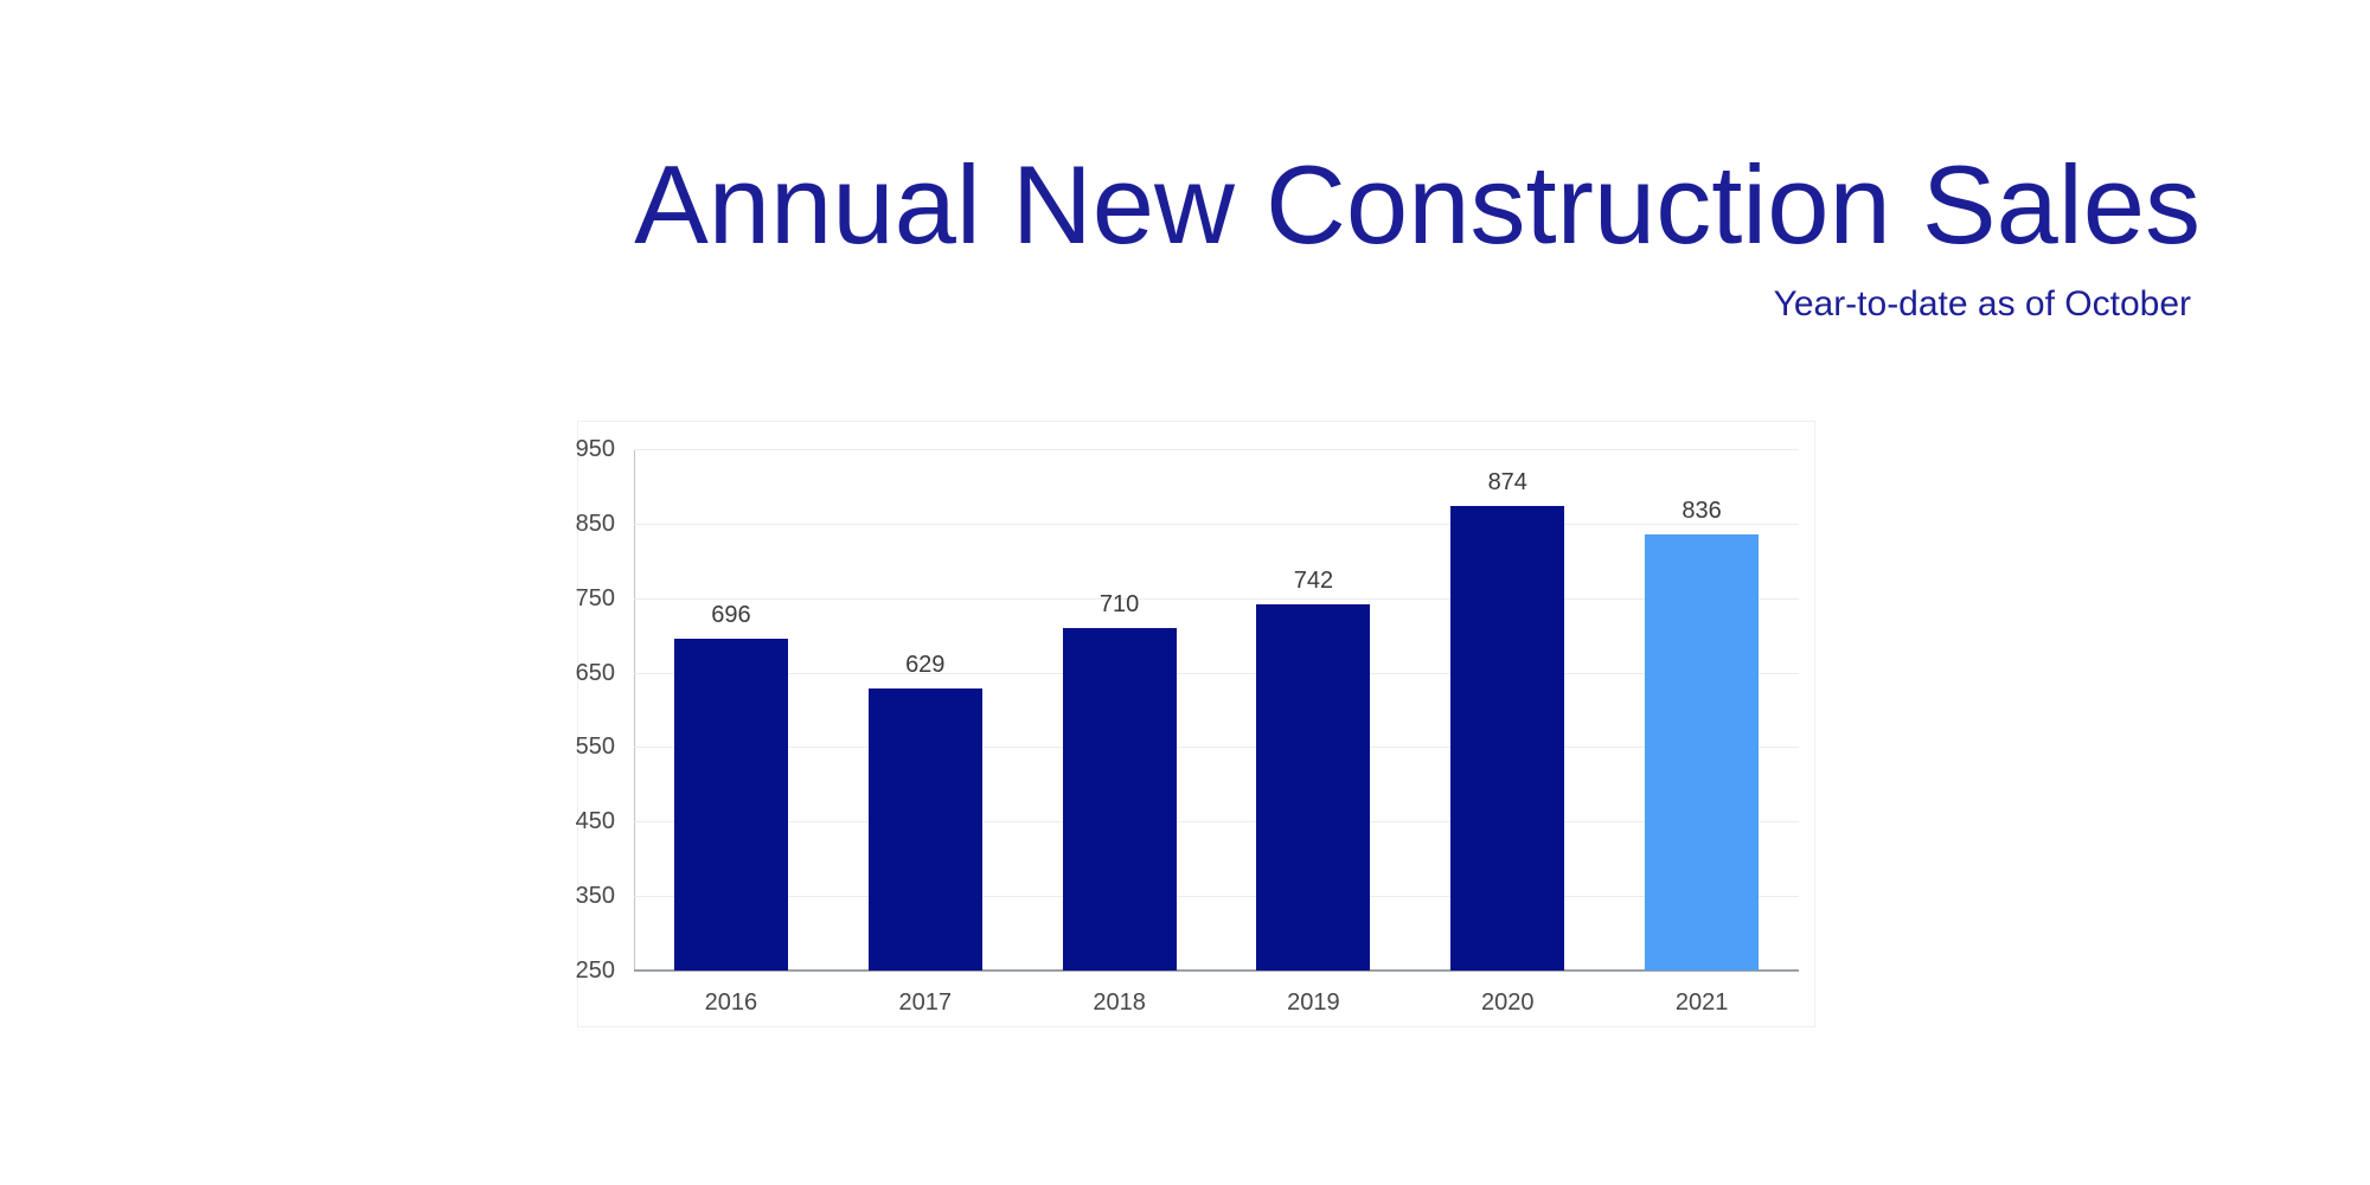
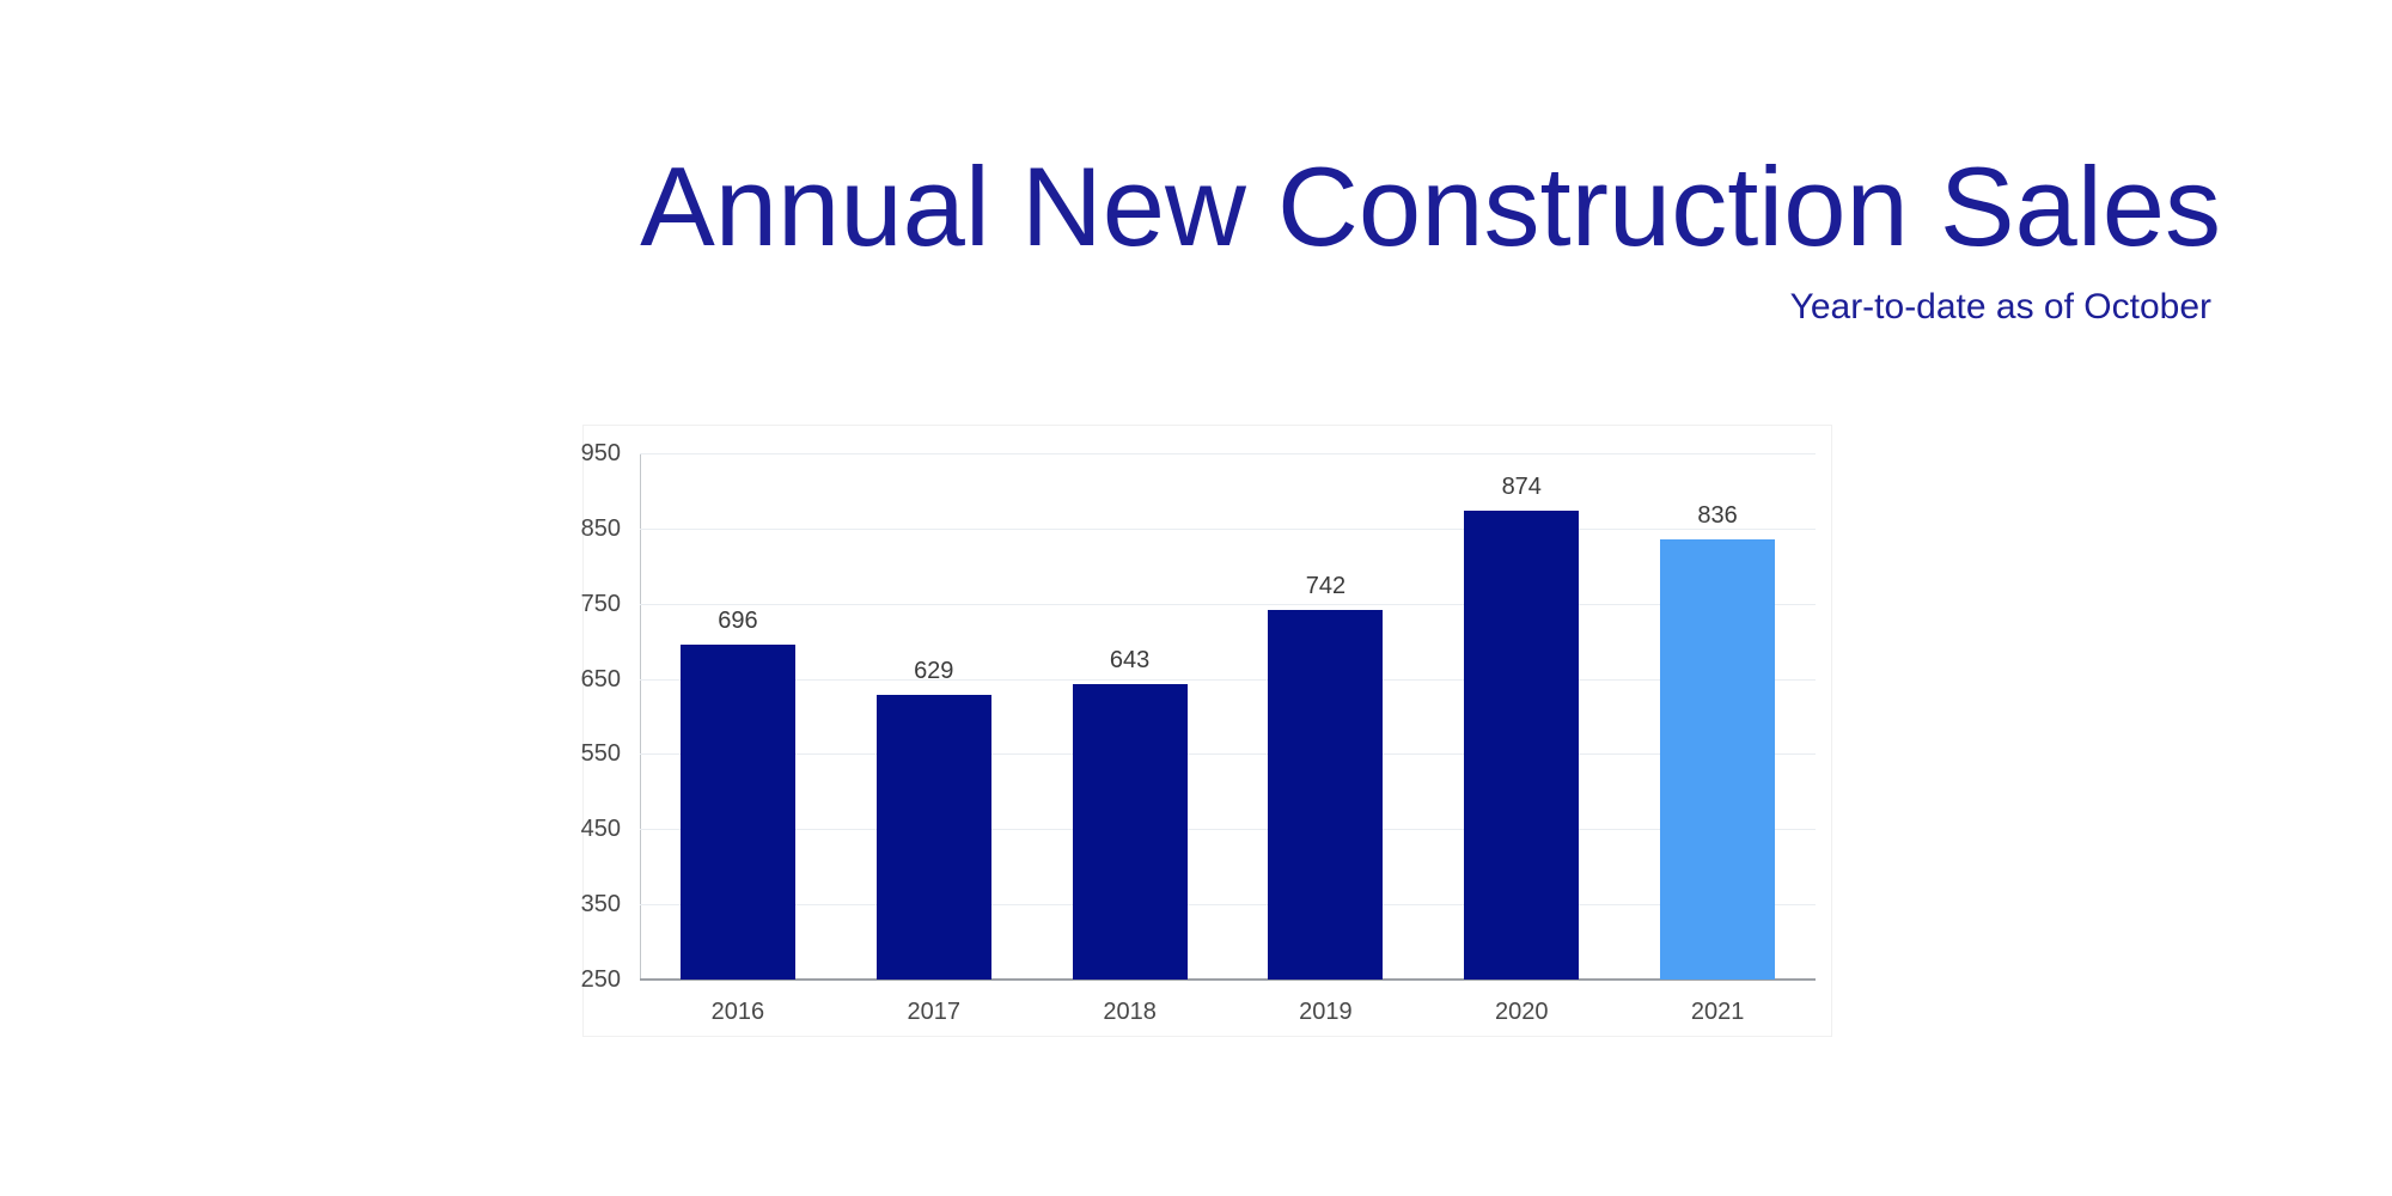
2018: 710 -> 643
